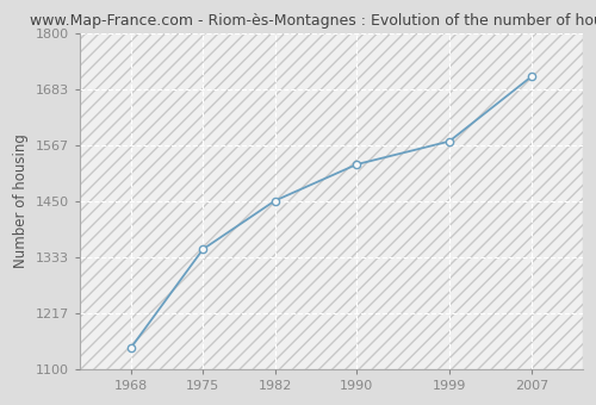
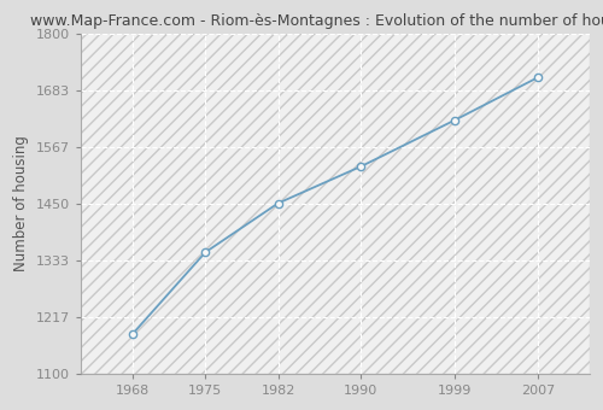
1968: 1145 -> 1182
1999: 1575 -> 1622
